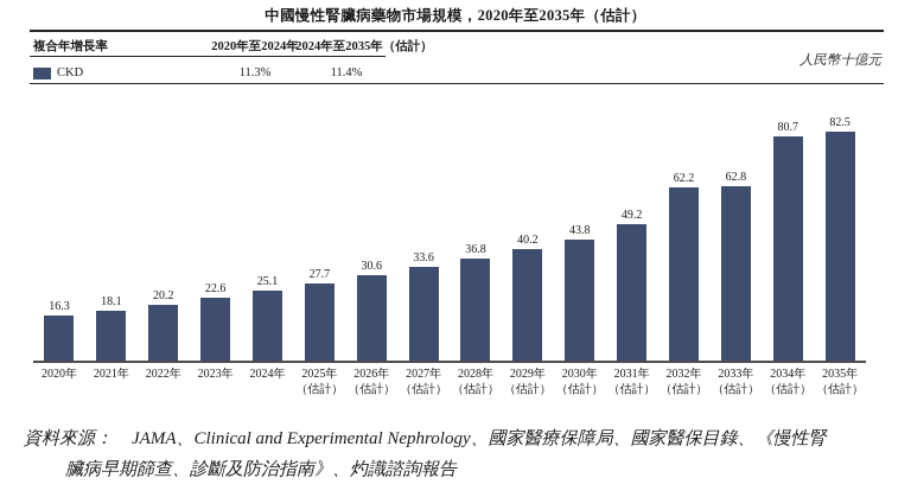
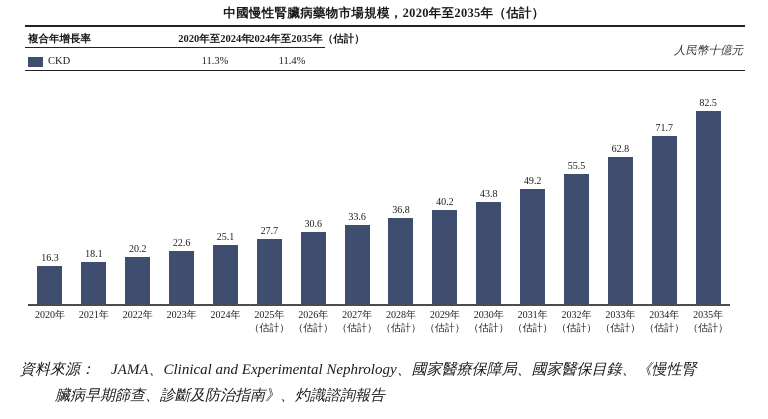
2032年（估計）: 62.2 -> 55.5
2034年（估計）: 80.7 -> 71.7
